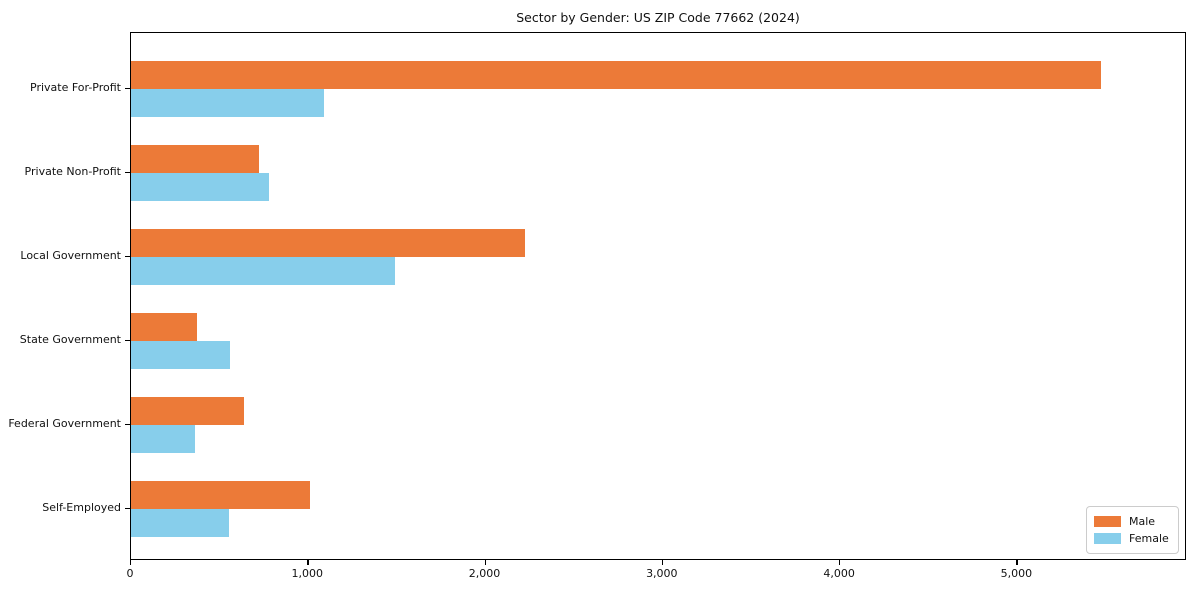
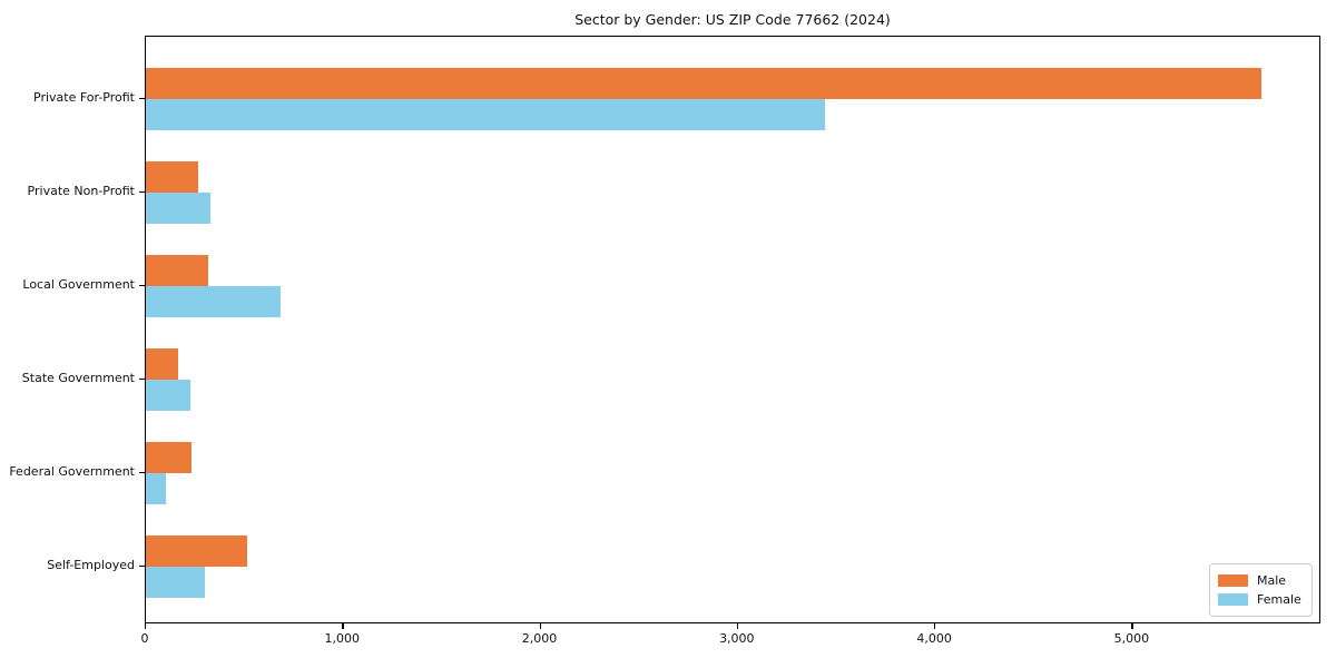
Male/Private For-Profit: 5470 -> 5650
Female/Private For-Profit: 1090 -> 3440
Male/Private Non-Profit: 720 -> 260
Female/Private Non-Profit: 780 -> 320
Male/Local Government: 2220 -> 320
Female/Local Government: 1490 -> 680
Male/State Government: 370 -> 160
Female/State Government: 560 -> 220
Male/Federal Government: 640 -> 230
Female/Federal Government: 360 -> 100
Male/Self-Employed: 1010 -> 520
Female/Self-Employed: 550 -> 300
